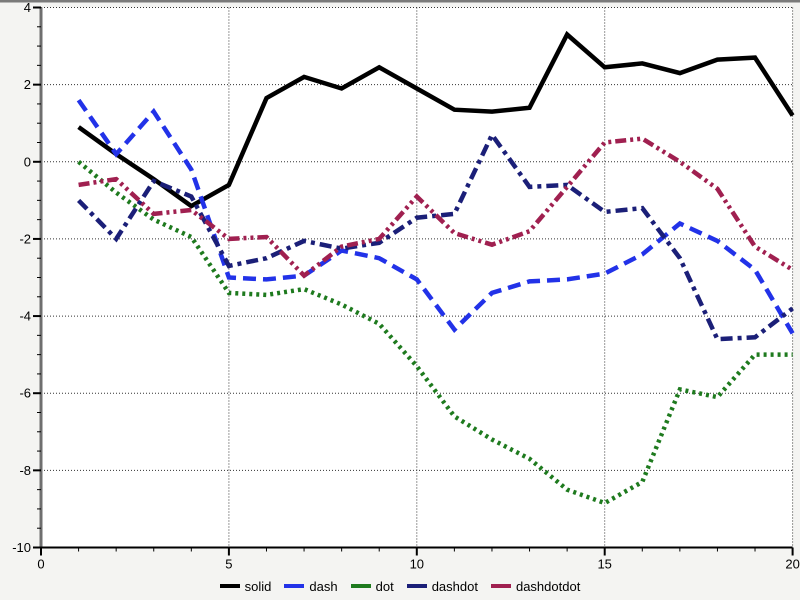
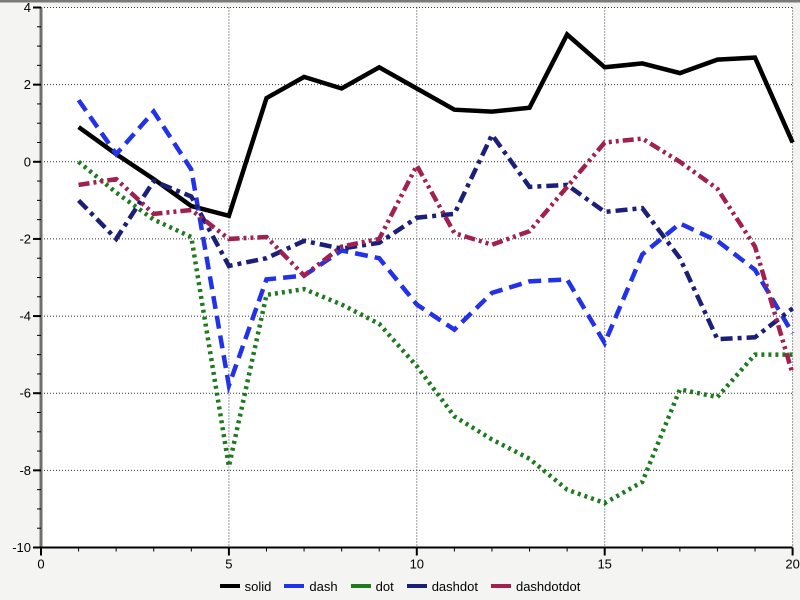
solid/5: -0.6 -> -1.4
dash/5: -3.0 -> -5.8
dot/5: -3.4 -> -7.9
dash/10: -3.0 -> -3.7
dashdotdot/10: -0.9 -> -0.1
dash/15: -2.9 -> -4.7
solid/20: 1.2 -> 0.5
dashdotdot/20: -2.8 -> -5.5
